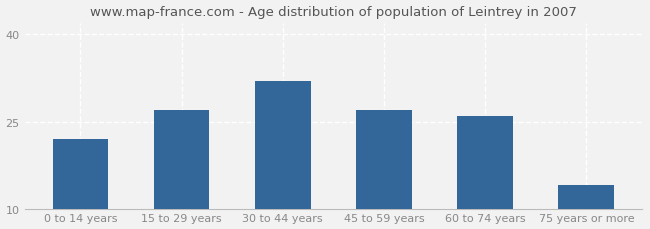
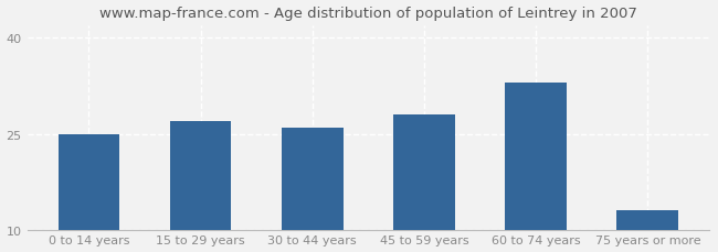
0 to 14 years: 22 -> 25
30 to 44 years: 32 -> 26
45 to 59 years: 27 -> 28
60 to 74 years: 26 -> 33
75 years or more: 14 -> 13
